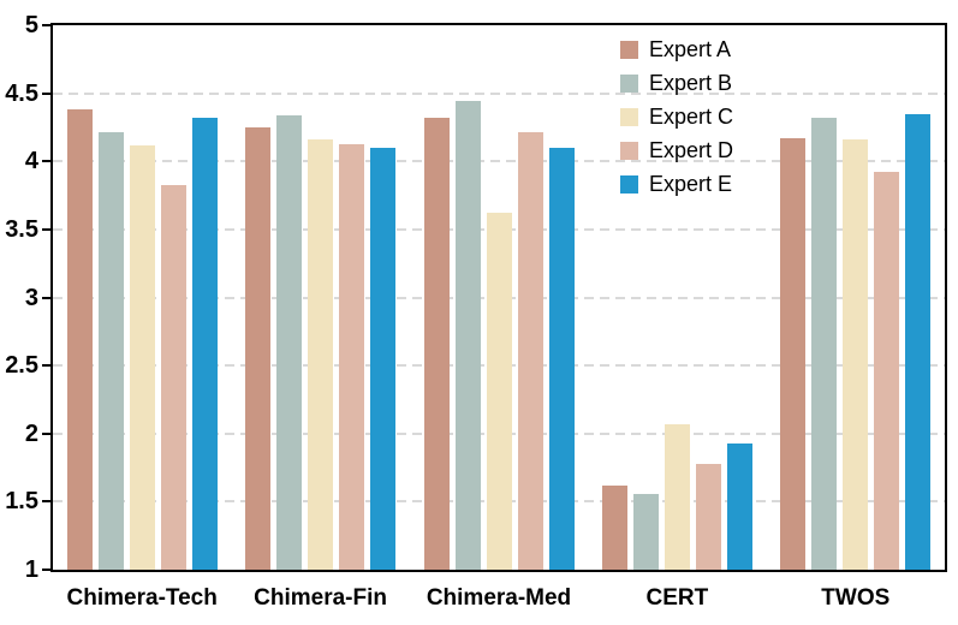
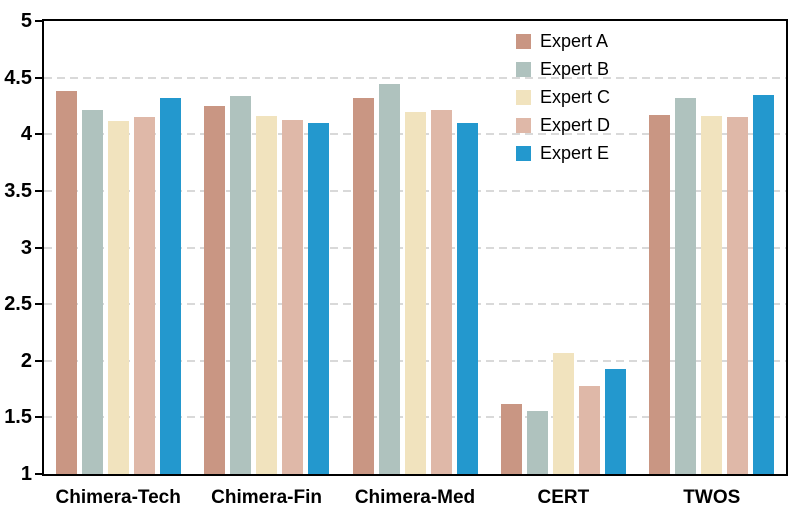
Expert D/Chimera-Tech: 3.83 -> 4.15
Expert C/Chimera-Med: 3.62 -> 4.20
Expert D/TWOS: 3.92 -> 4.15
